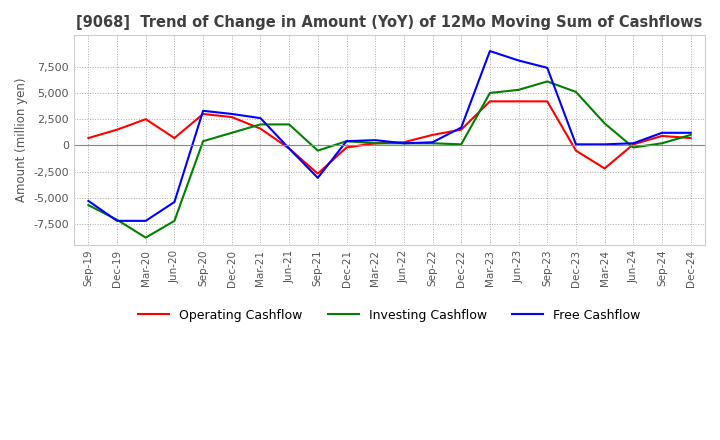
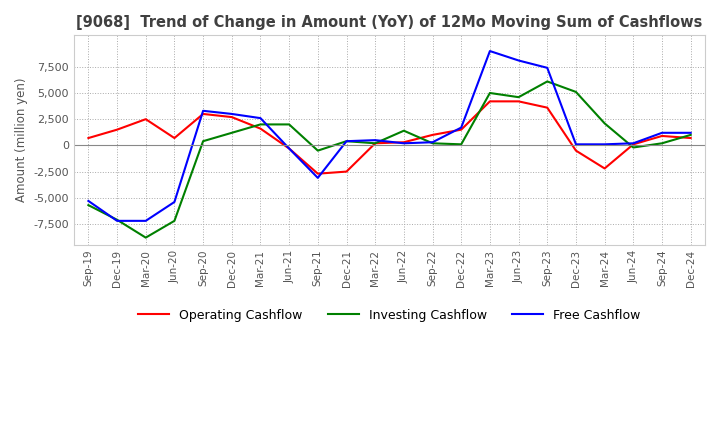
Operating Cashflow/Dec-21: -200 -> -2,500
Investing Cashflow/Jun-22: 200 -> 1,400
Investing Cashflow/Jun-23: 5,300 -> 4,600
Operating Cashflow/Sep-23: 4,200 -> 3,600
